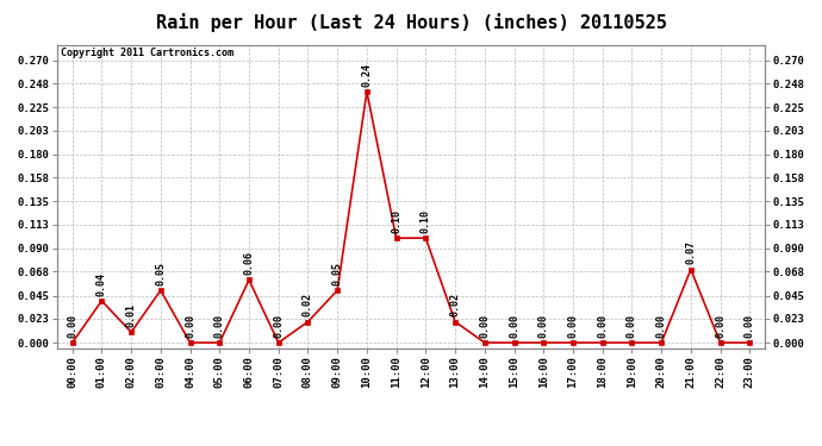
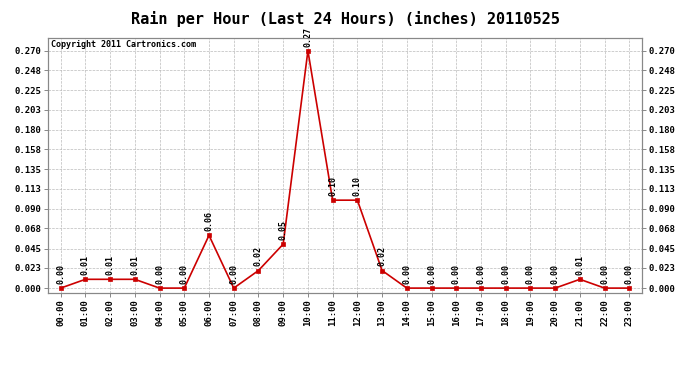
01:00: 0.04 -> 0.01
03:00: 0.05 -> 0.01
10:00: 0.24 -> 0.27
21:00: 0.07 -> 0.01
